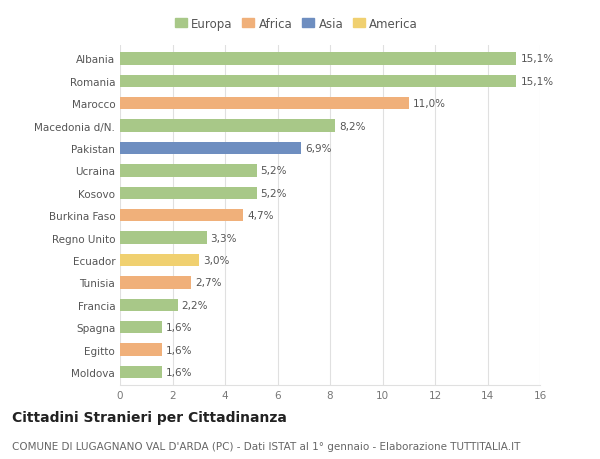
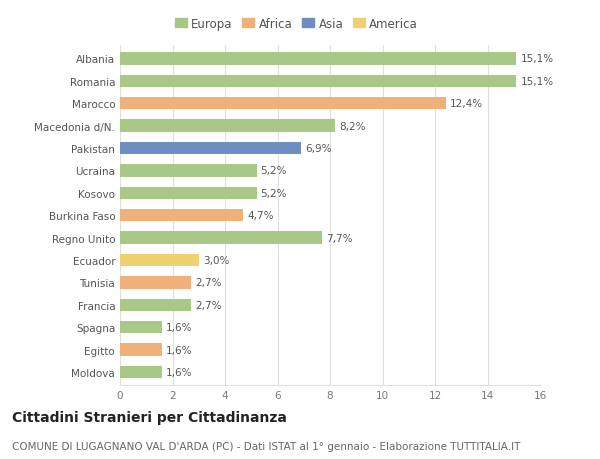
Marocco: 11,0% -> 12,4%
Regno Unito: 3,3% -> 7,7%
Francia: 2,2% -> 2,7%
